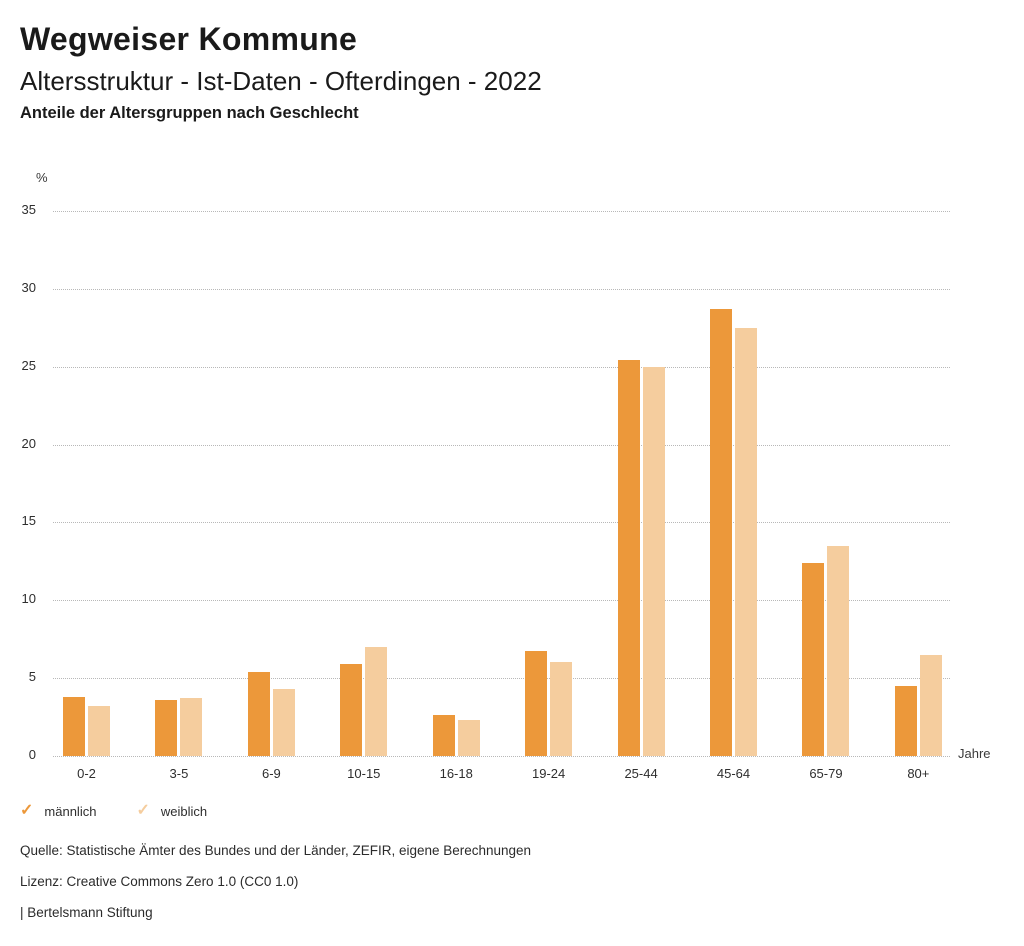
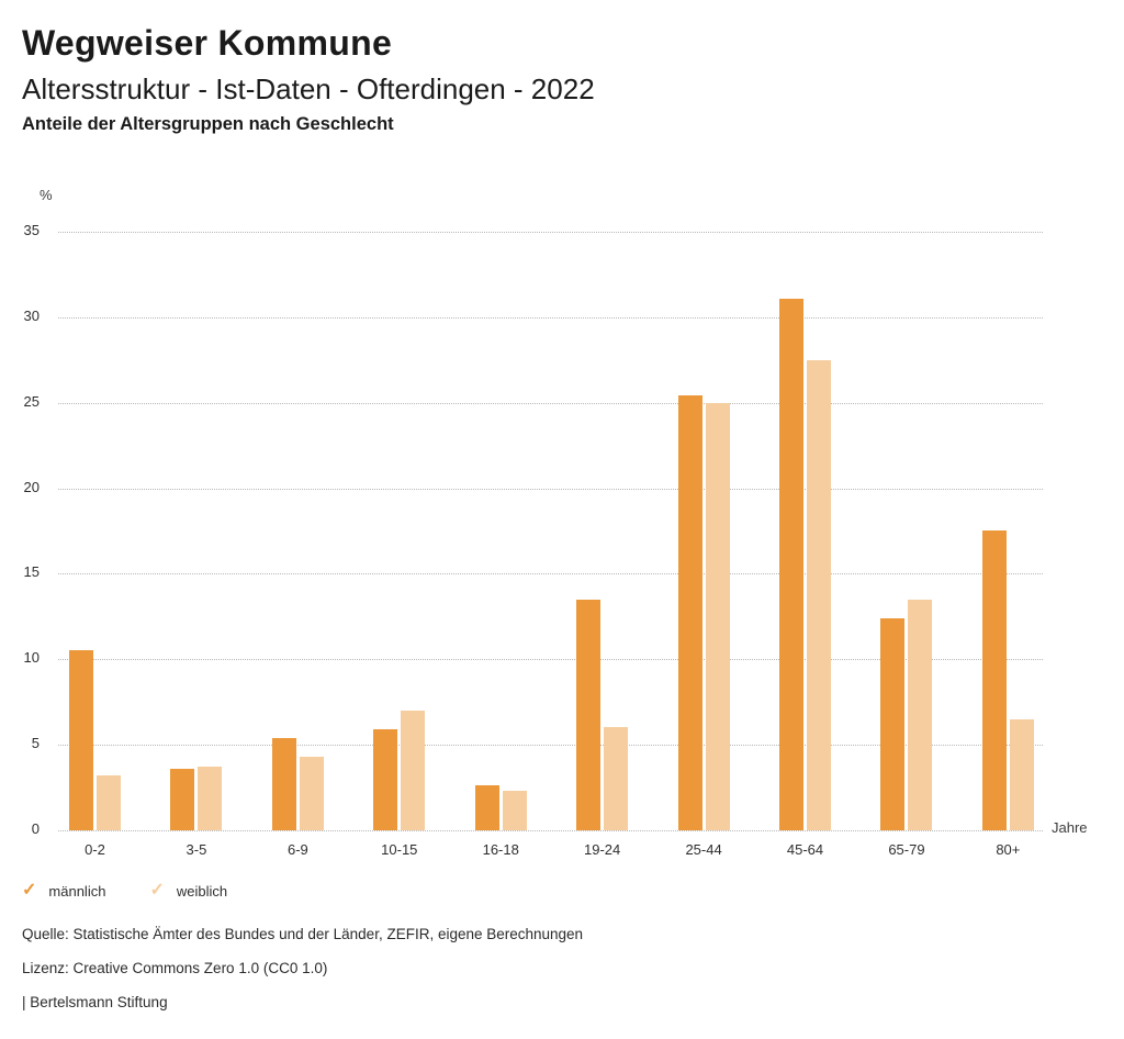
männlich/0-2: 3.8 -> 10.5
männlich/19-24: 6.7 -> 13.5
männlich/45-64: 28.7 -> 31.1
männlich/80+: 4.5 -> 17.5
